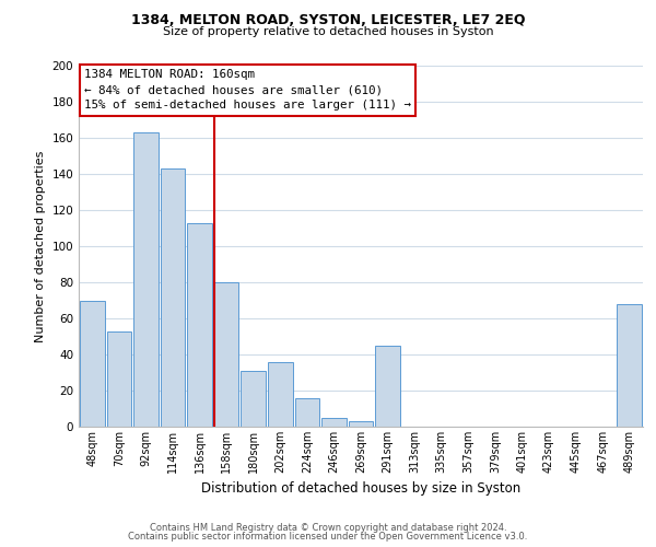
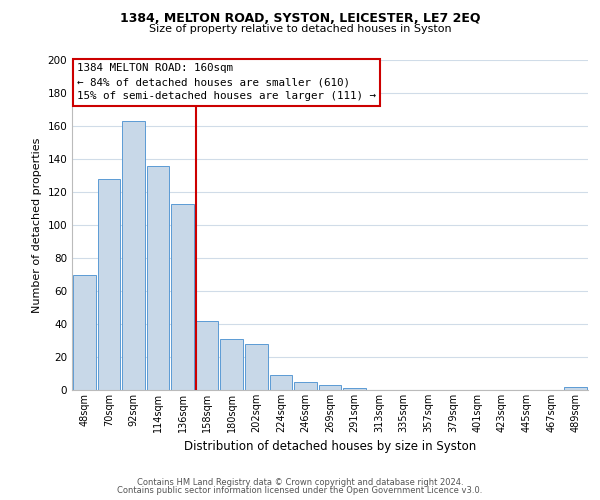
70sqm: 53 -> 128
114sqm: 143 -> 136
158sqm: 80 -> 42
202sqm: 36 -> 28
224sqm: 16 -> 9
291sqm: 45 -> 1
489sqm: 68 -> 2
